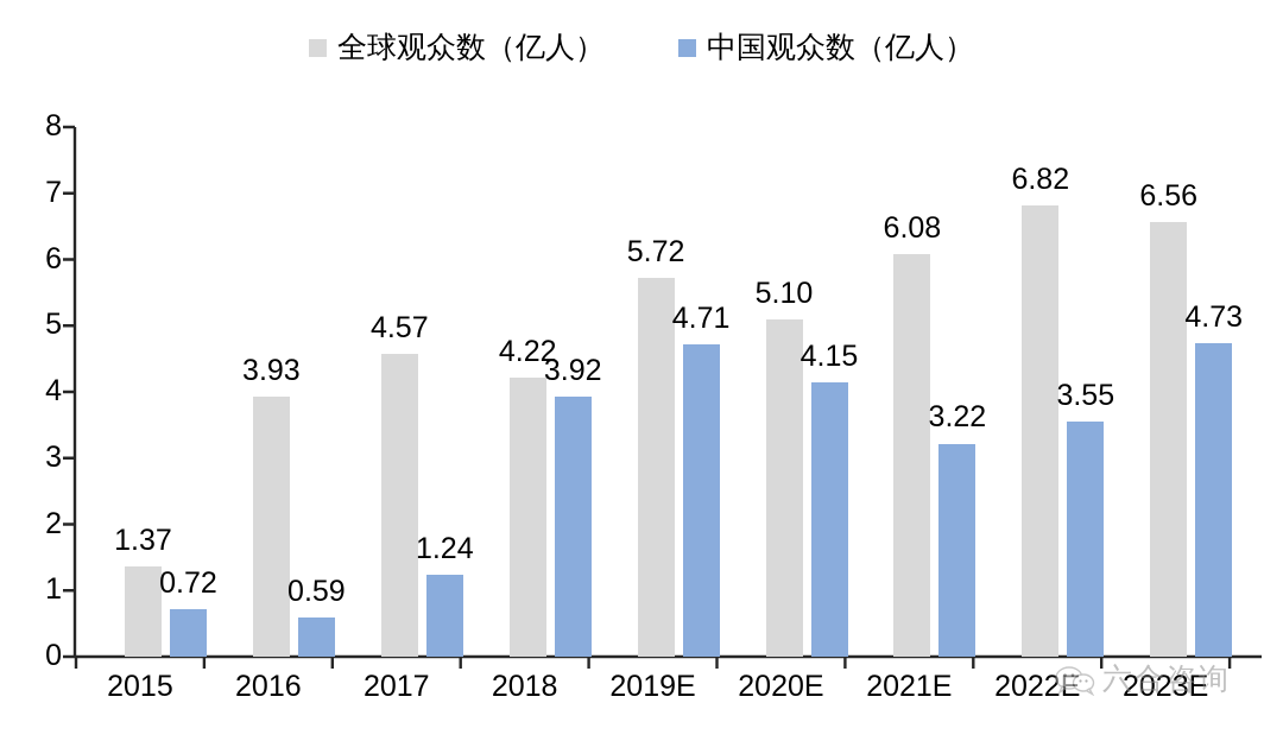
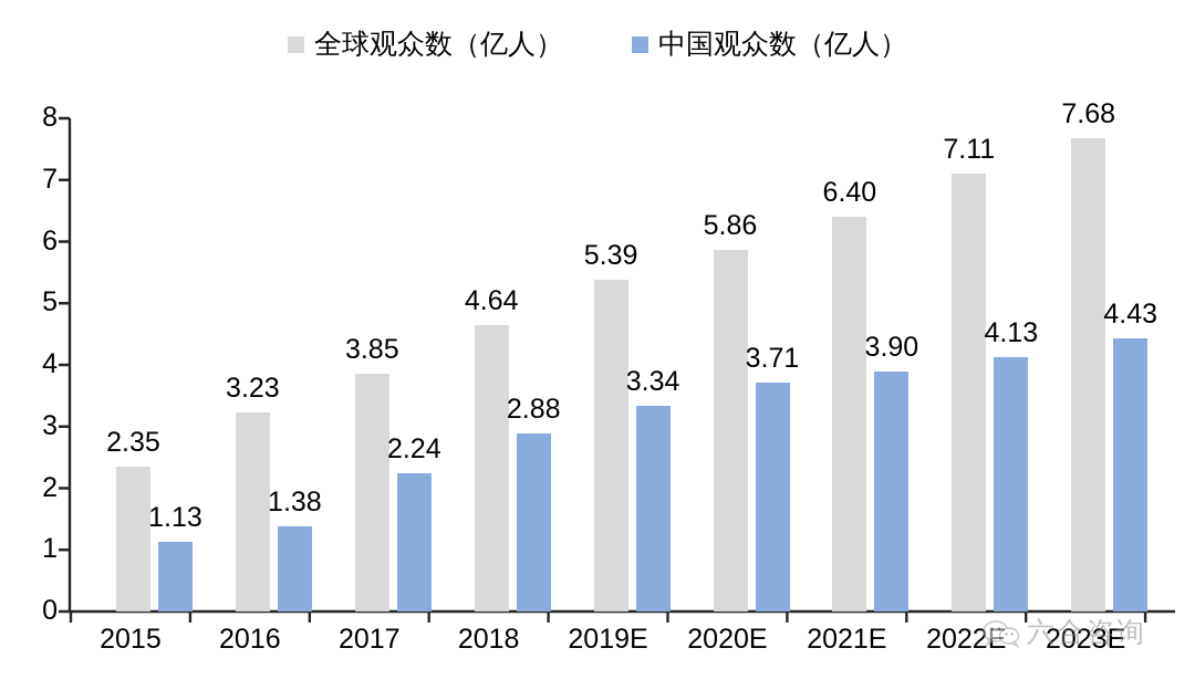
全球观众数（亿人）/2015: 1.37 -> 2.35
中国观众数（亿人）/2015: 0.72 -> 1.13
全球观众数（亿人）/2016: 3.93 -> 3.23
中国观众数（亿人）/2016: 0.59 -> 1.38
全球观众数（亿人）/2017: 4.57 -> 3.85
中国观众数（亿人）/2017: 1.24 -> 2.24
全球观众数（亿人）/2018: 4.22 -> 4.64
中国观众数（亿人）/2018: 3.92 -> 2.88
全球观众数（亿人）/2019E: 5.72 -> 5.39
中国观众数（亿人）/2019E: 4.71 -> 3.34
全球观众数（亿人）/2020E: 5.10 -> 5.86
中国观众数（亿人）/2020E: 4.15 -> 3.71
全球观众数（亿人）/2021E: 6.08 -> 6.40
中国观众数（亿人）/2021E: 3.22 -> 3.90
全球观众数（亿人）/2022E: 6.82 -> 7.11
中国观众数（亿人）/2022E: 3.55 -> 4.13
全球观众数（亿人）/2023E: 6.56 -> 7.68
中国观众数（亿人）/2023E: 4.73 -> 4.43
